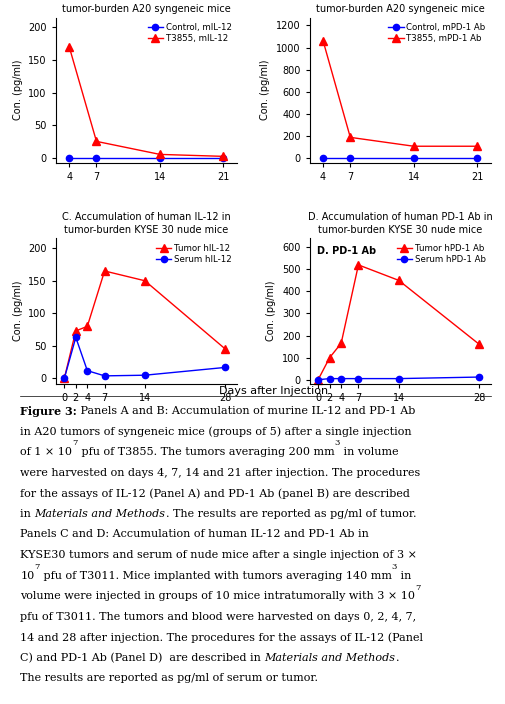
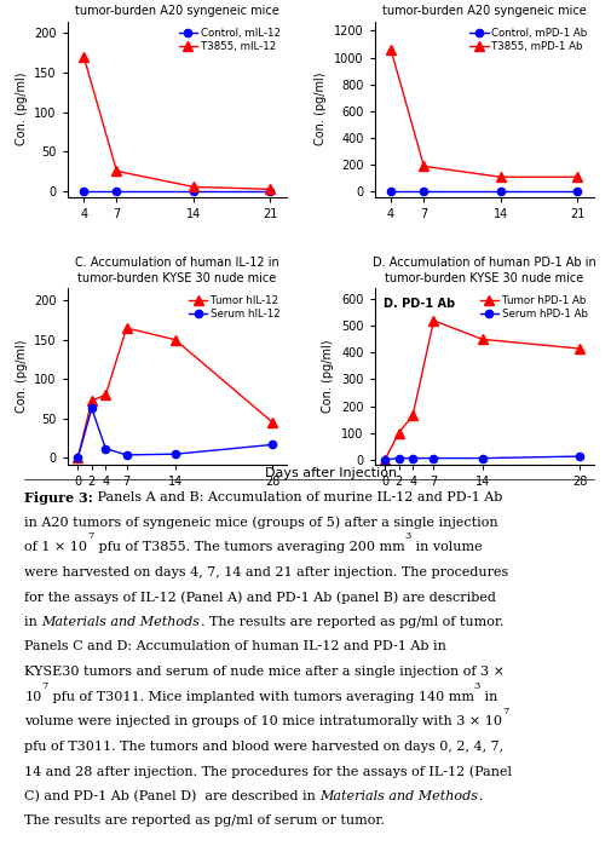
Tumor hPD-1 Ab/28: 160 -> 415
